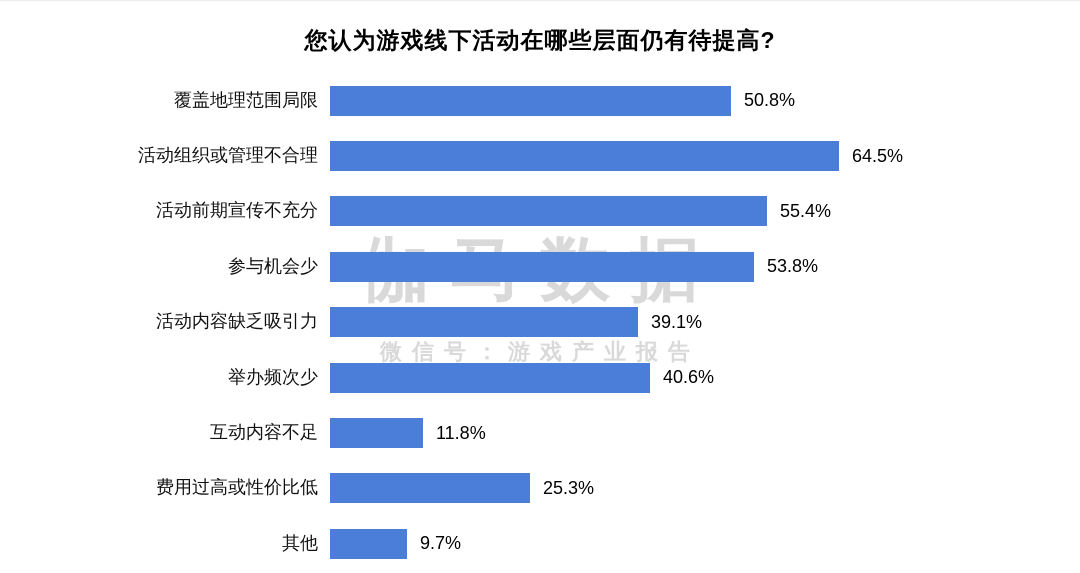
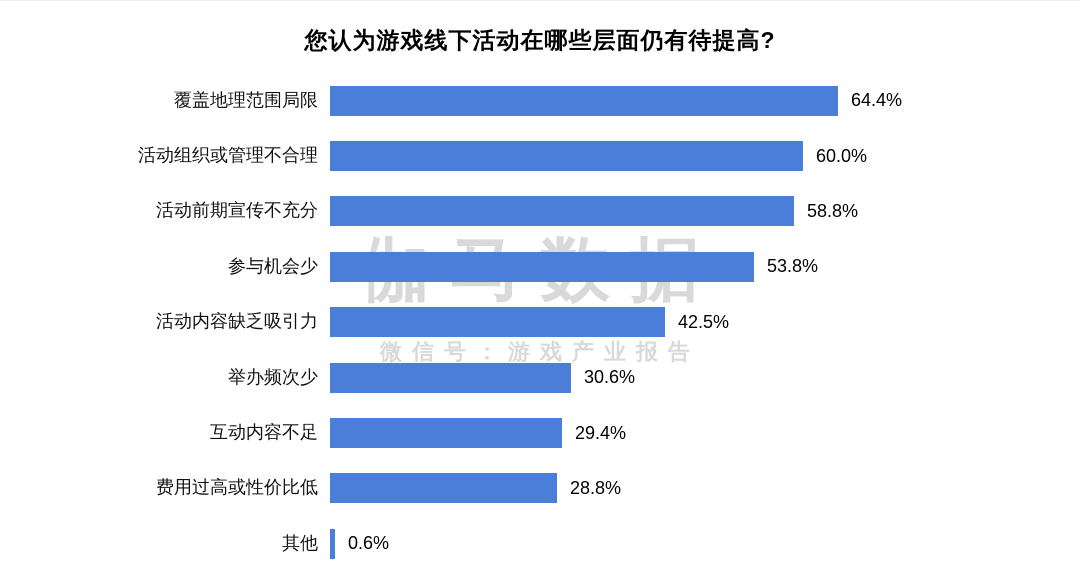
覆盖地理范围局限: 50.8% -> 64.4%
活动组织或管理不合理: 64.5% -> 60.0%
活动前期宣传不充分: 55.4% -> 58.8%
活动内容缺乏吸引力: 39.1% -> 42.5%
举办频次少: 40.6% -> 30.6%
互动内容不足: 11.8% -> 29.4%
费用过高或性价比低: 25.3% -> 28.8%
其他: 9.7% -> 0.6%
